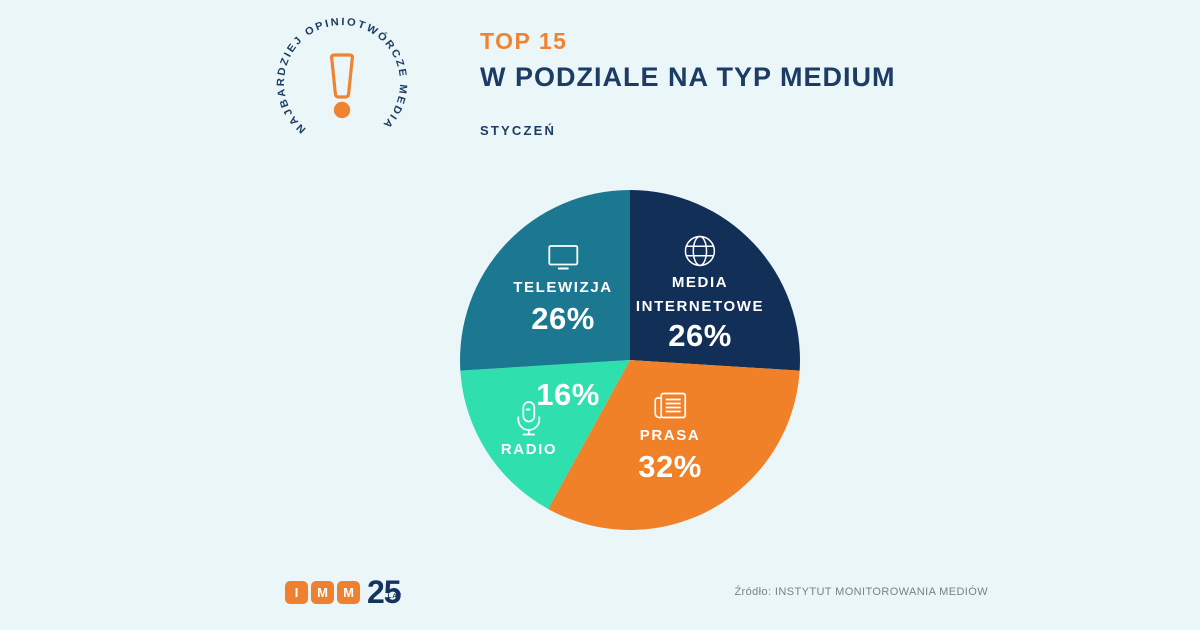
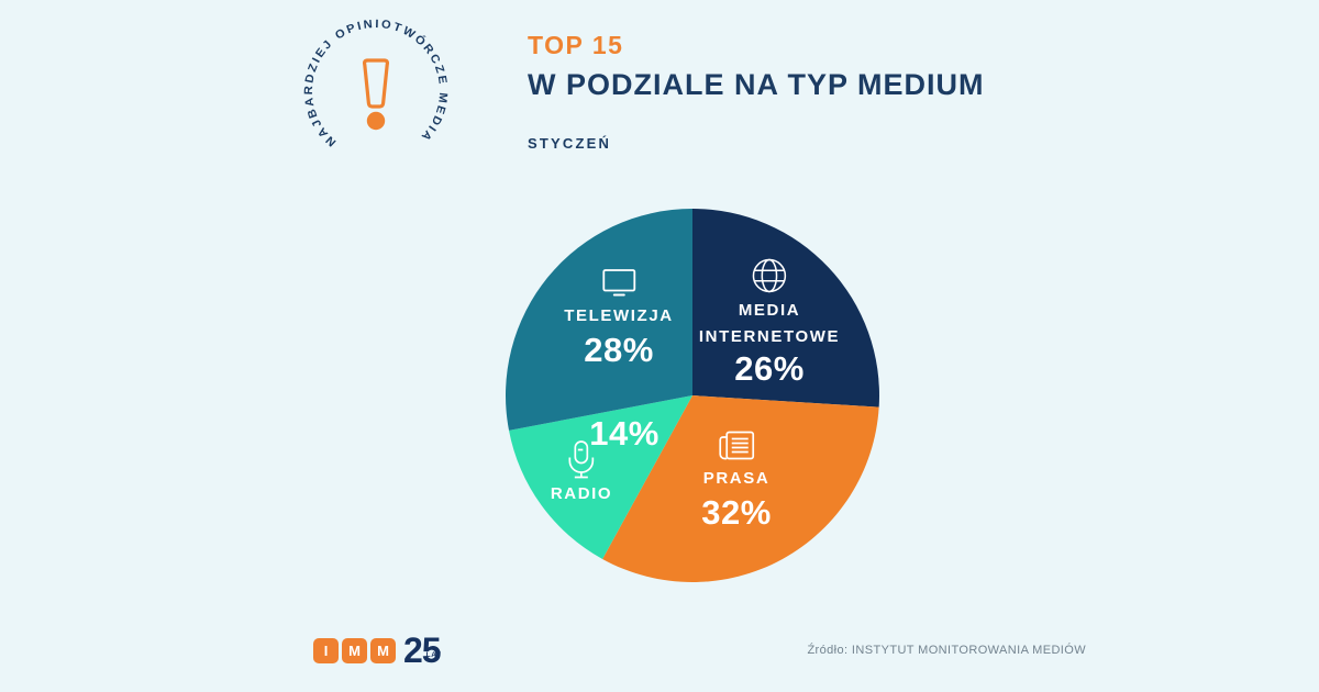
RADIO: 16% -> 14%
TELEWIZJA: 26% -> 28%
